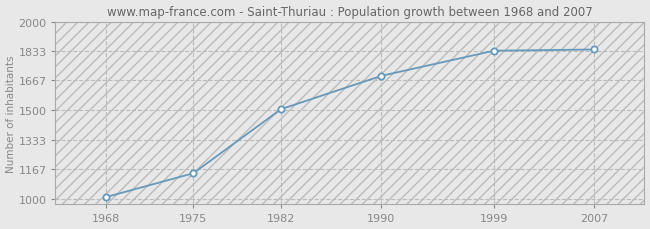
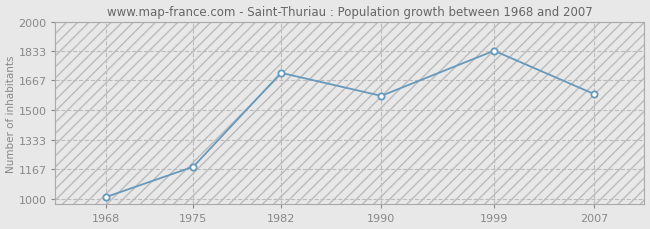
1975: 1140 -> 1180
1982: 1500 -> 1710
1990: 1690 -> 1580
2007: 1840 -> 1590
